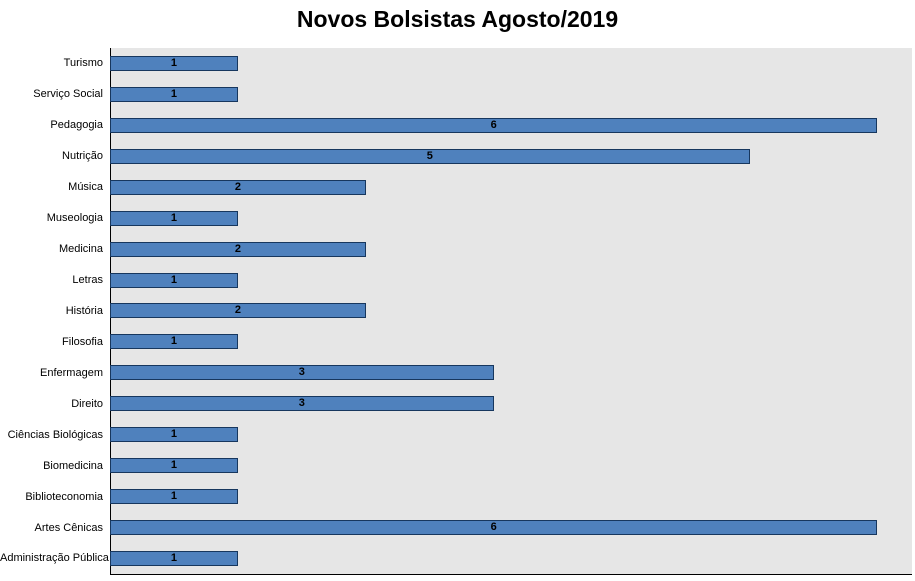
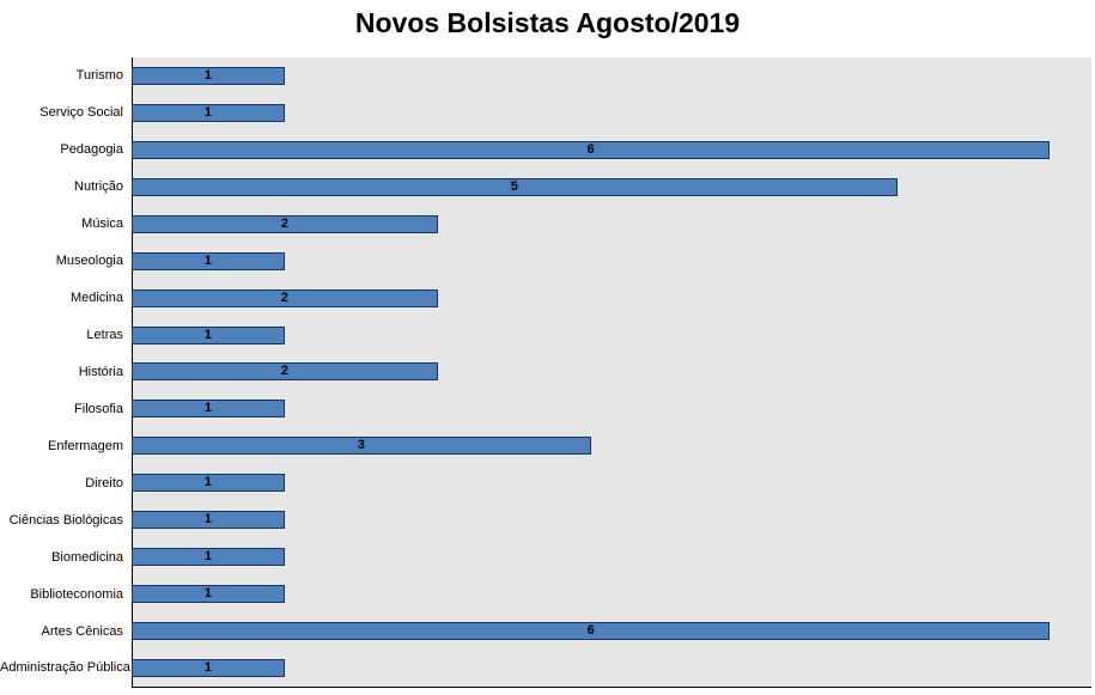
Direito: 3 -> 1
